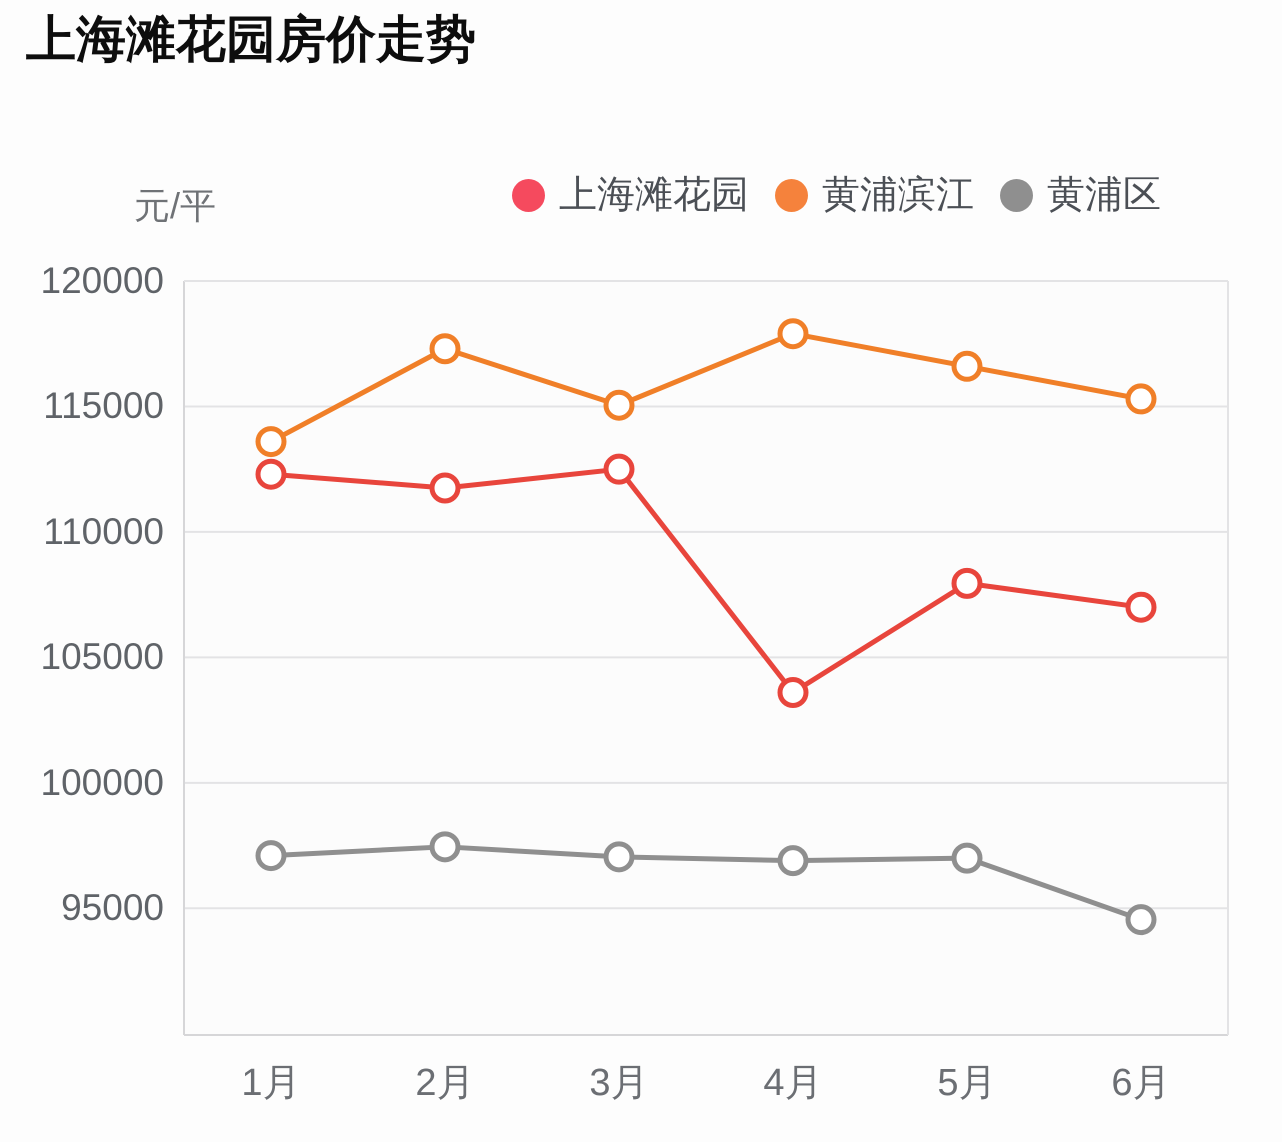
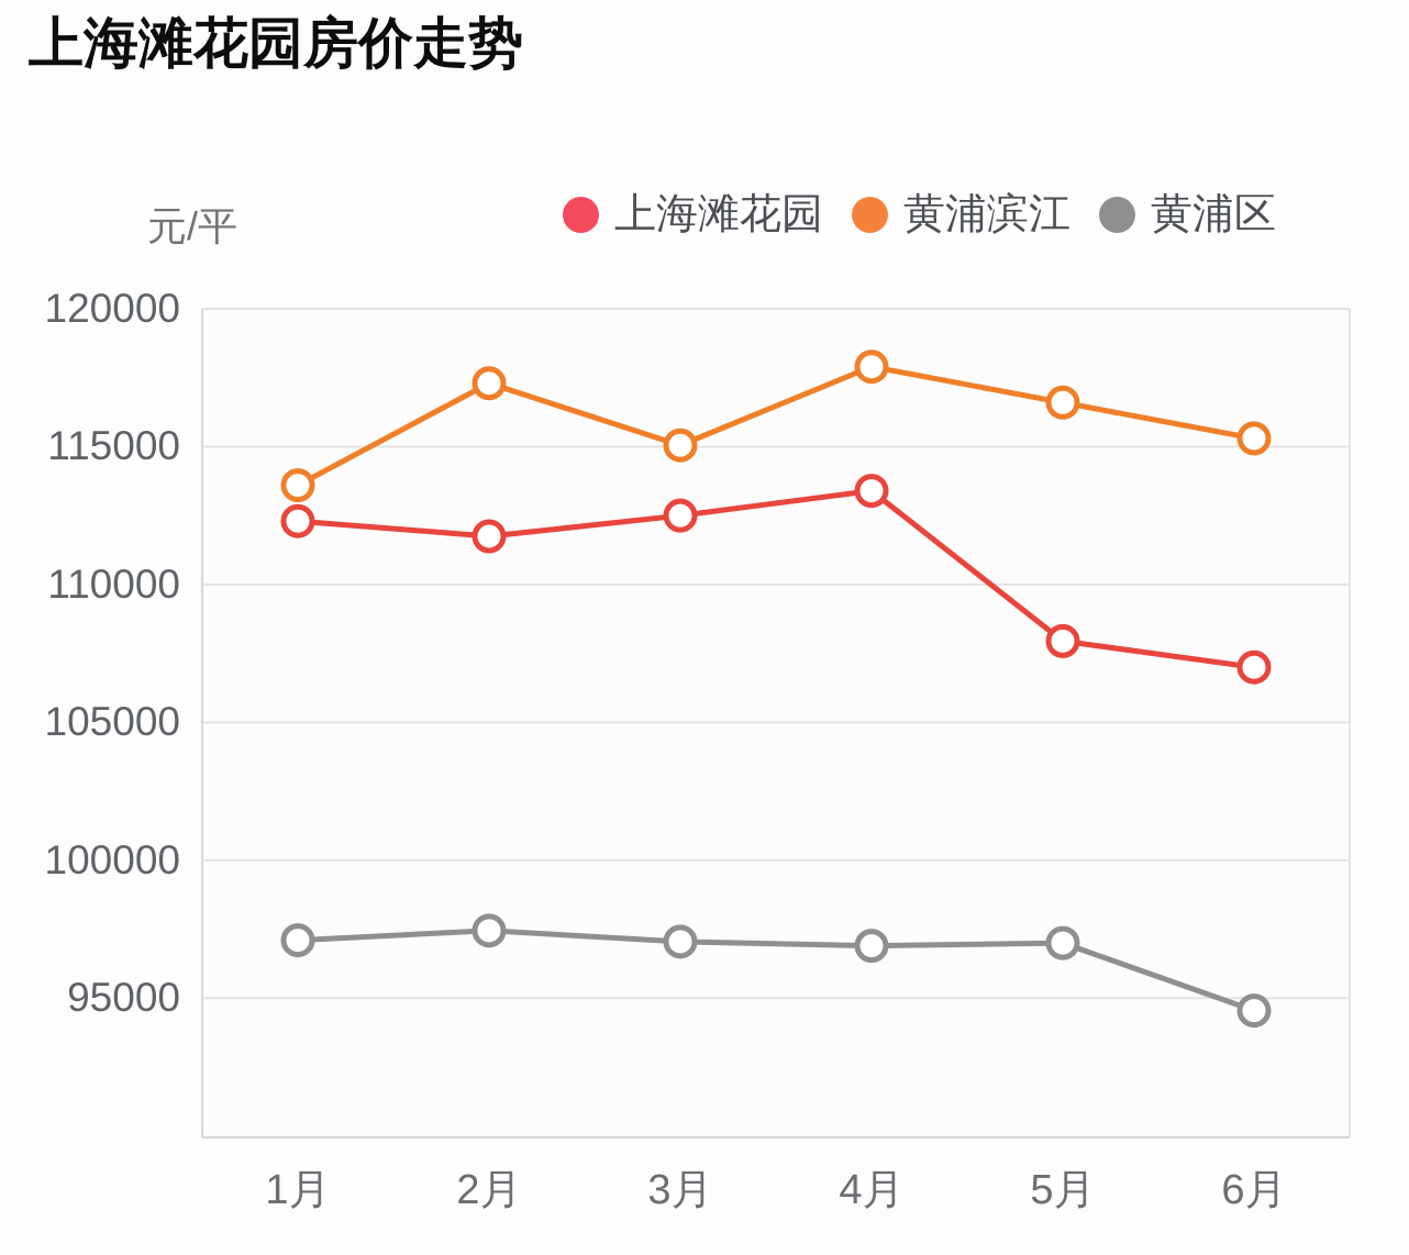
上海滩花园/4月: 103600 -> 113400
